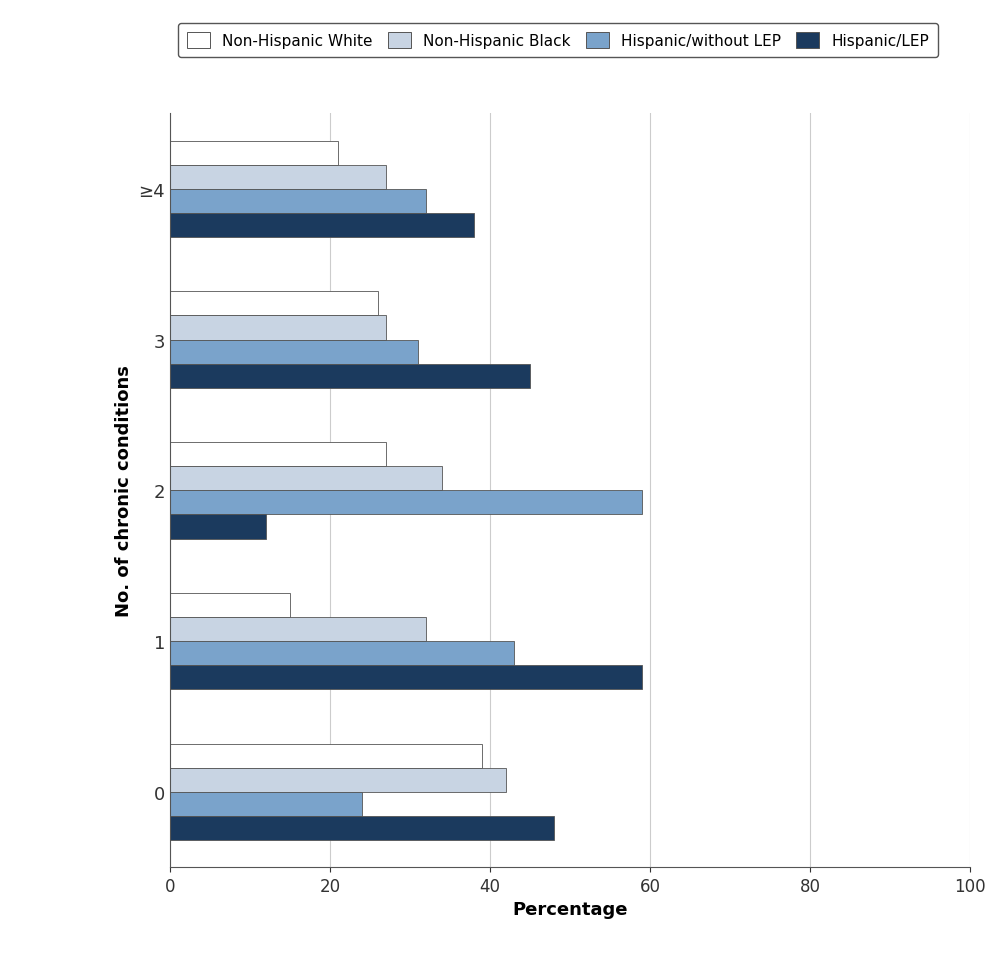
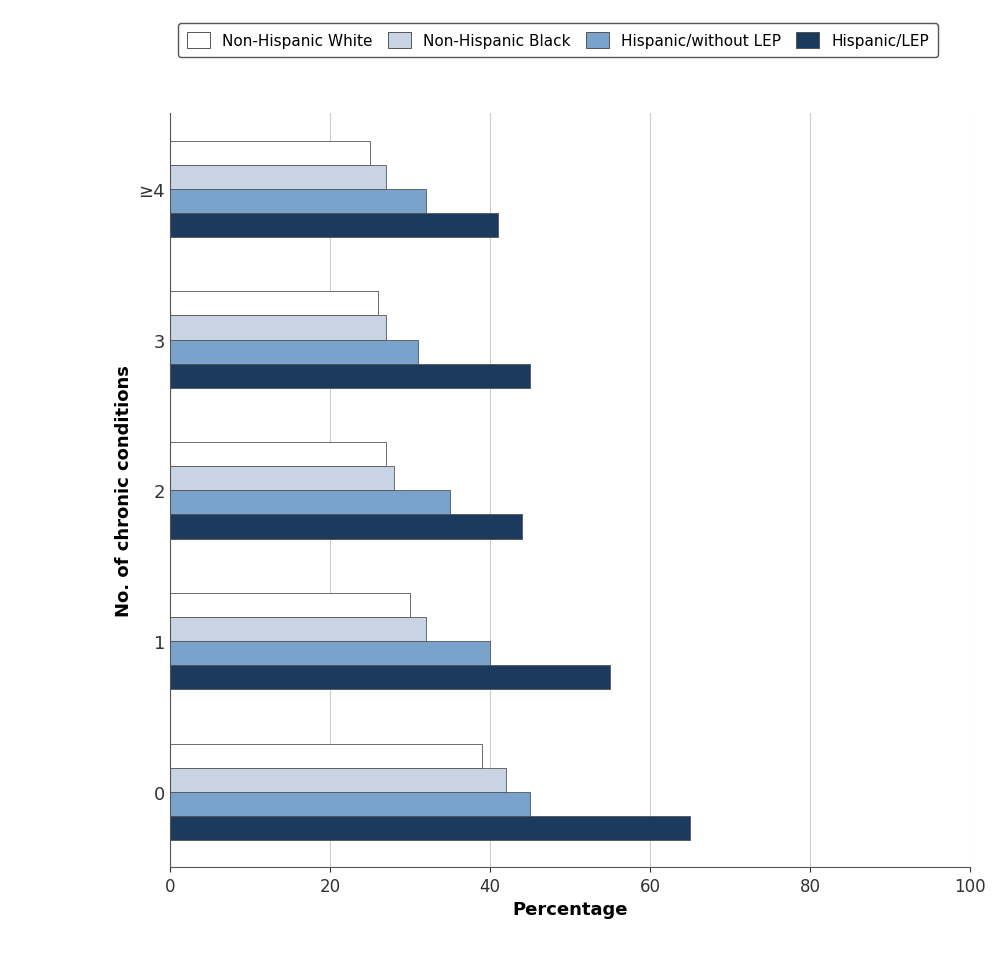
Non-Hispanic White/≥4: 21 -> 25
Hispanic/LEP/≥4: 38 -> 41
Non-Hispanic Black/2: 34 -> 28
Hispanic/without LEP/2: 59 -> 35
Hispanic/LEP/2: 12 -> 44
Non-Hispanic White/1: 15 -> 30
Hispanic/without LEP/1: 43 -> 40
Hispanic/LEP/1: 59 -> 55
Hispanic/without LEP/0: 24 -> 45
Hispanic/LEP/0: 48 -> 65
